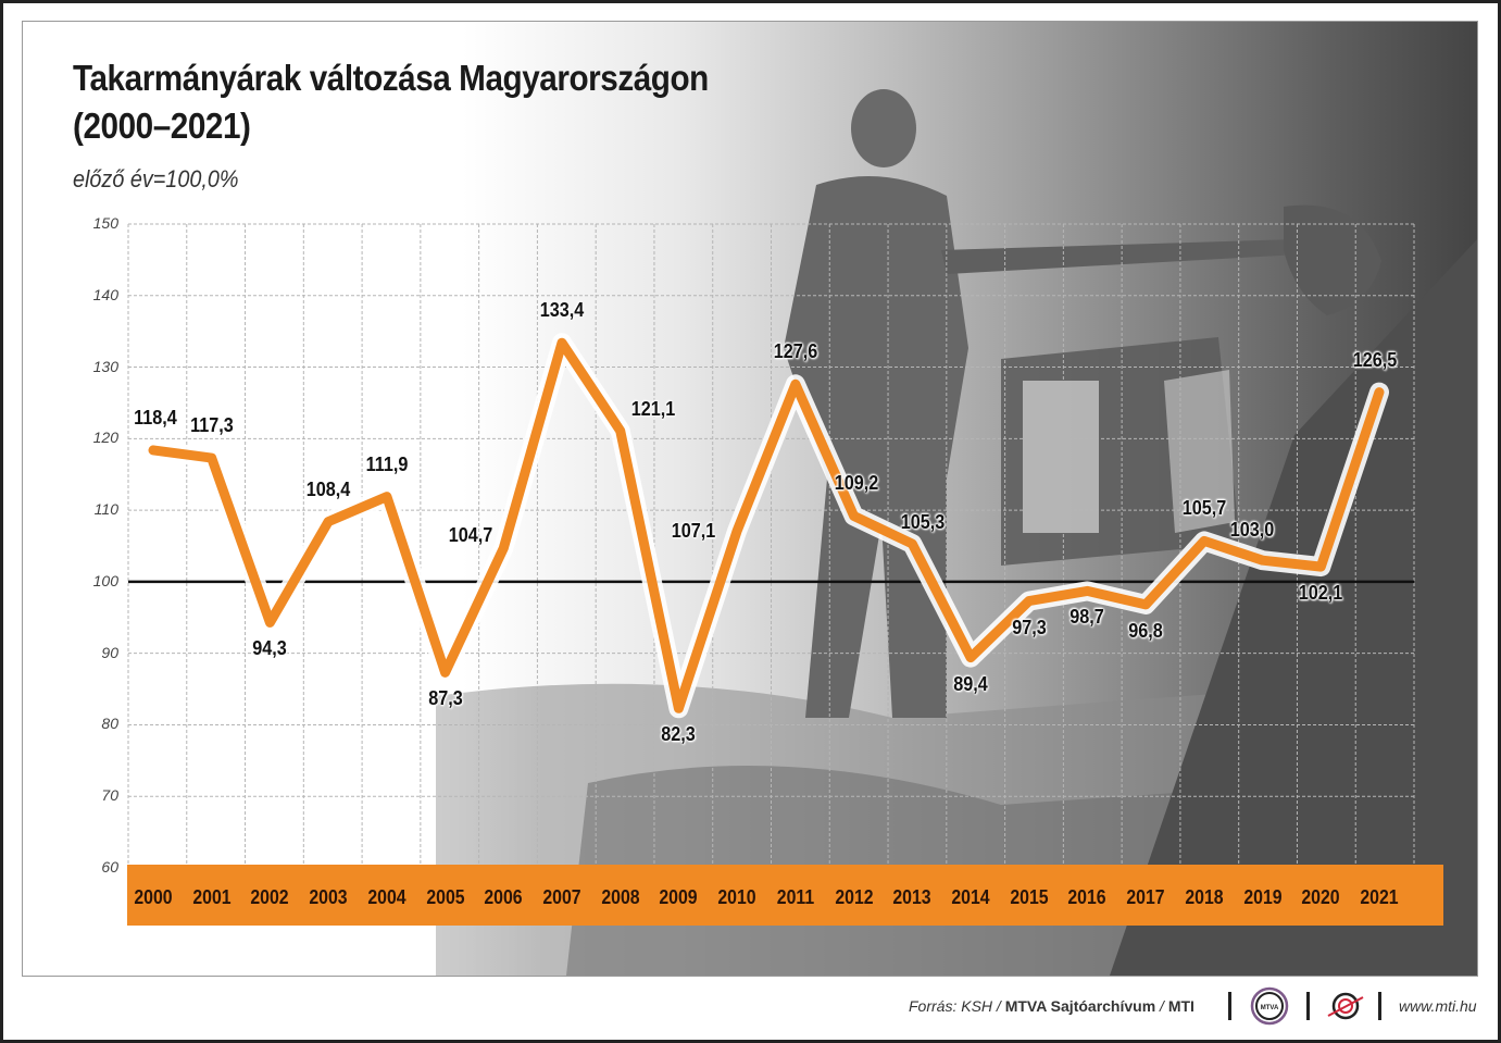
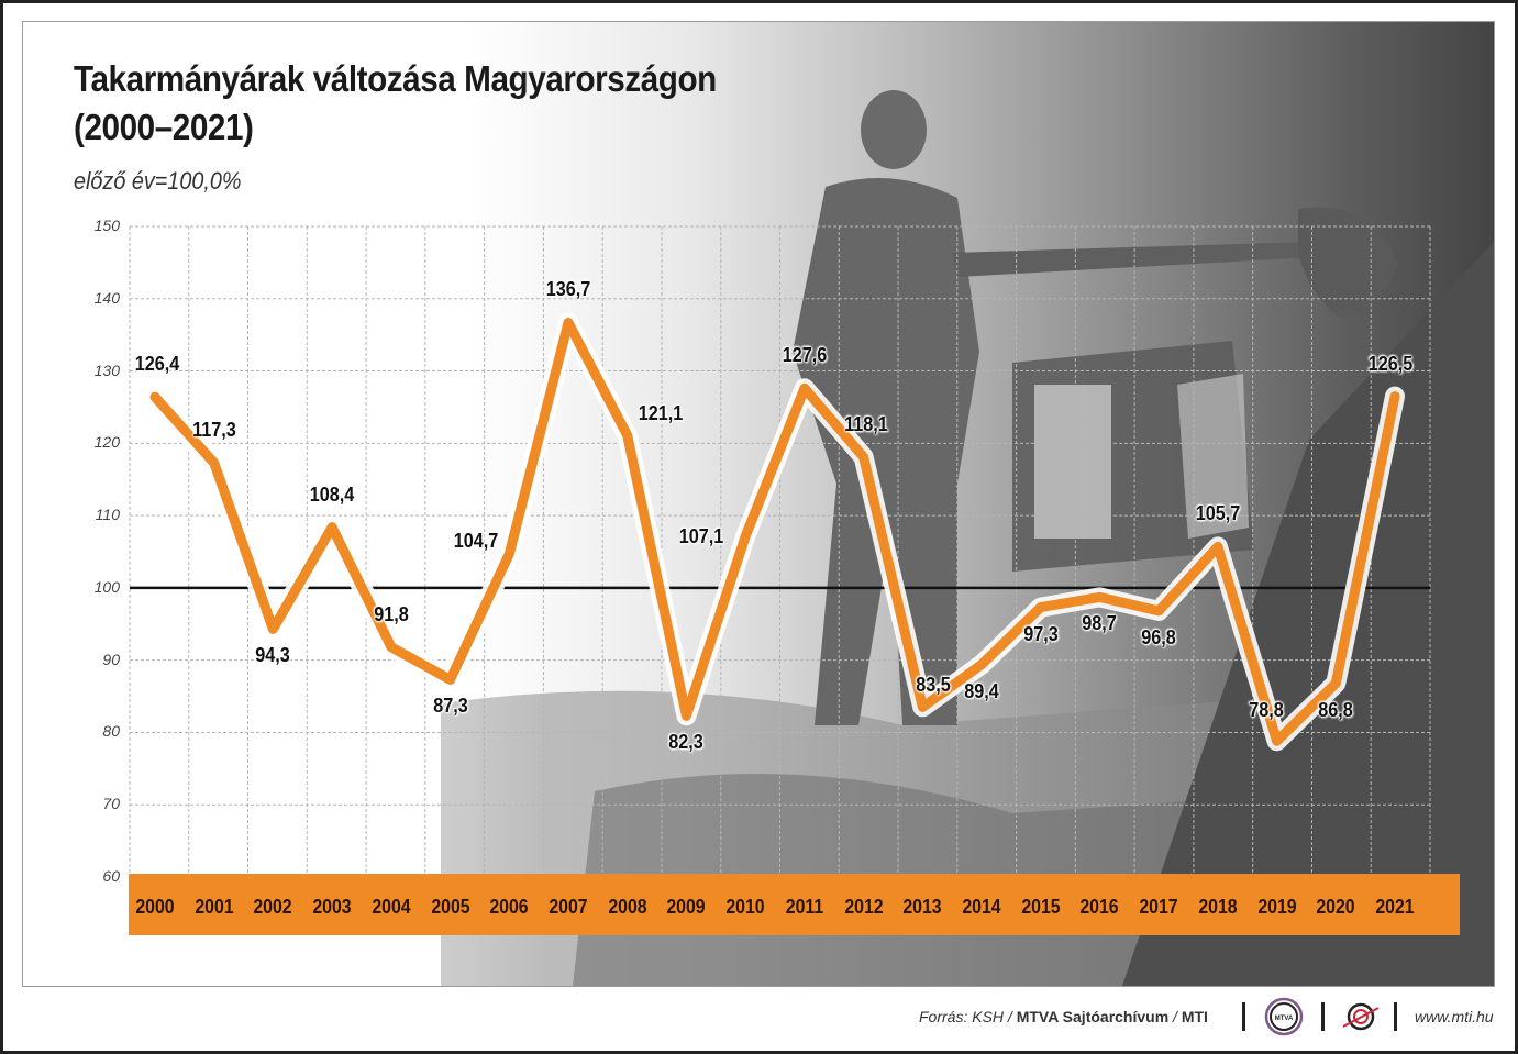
2000: 118,4 -> 126,4
2004: 111,9 -> 91,8
2007: 133,4 -> 136,7
2012: 109,2 -> 118,1
2013: 105,3 -> 83,5
2019: 103,0 -> 78,8
2020: 102,1 -> 86,8
